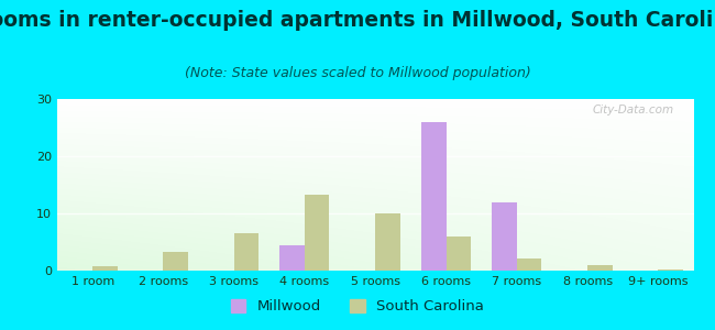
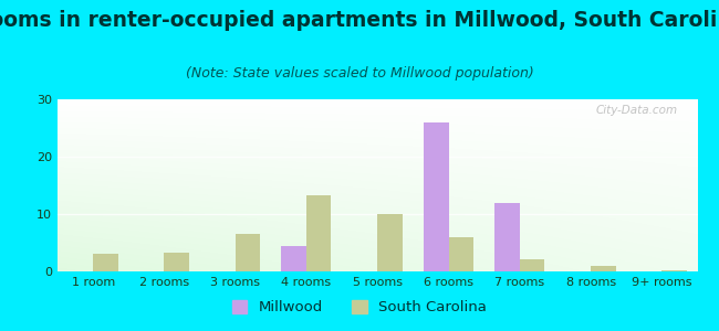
South Carolina/1 room: 0.8 -> 3.0
